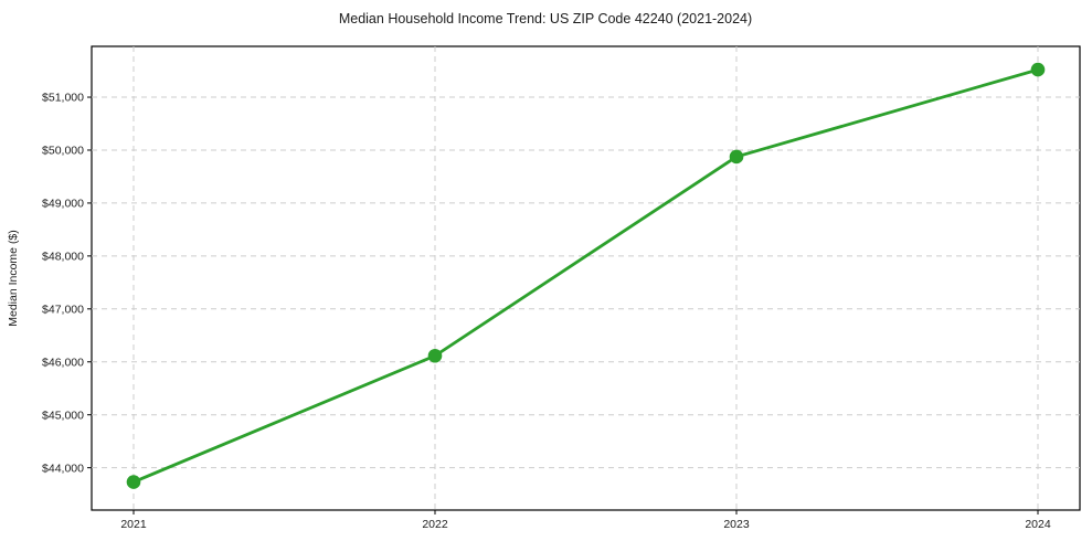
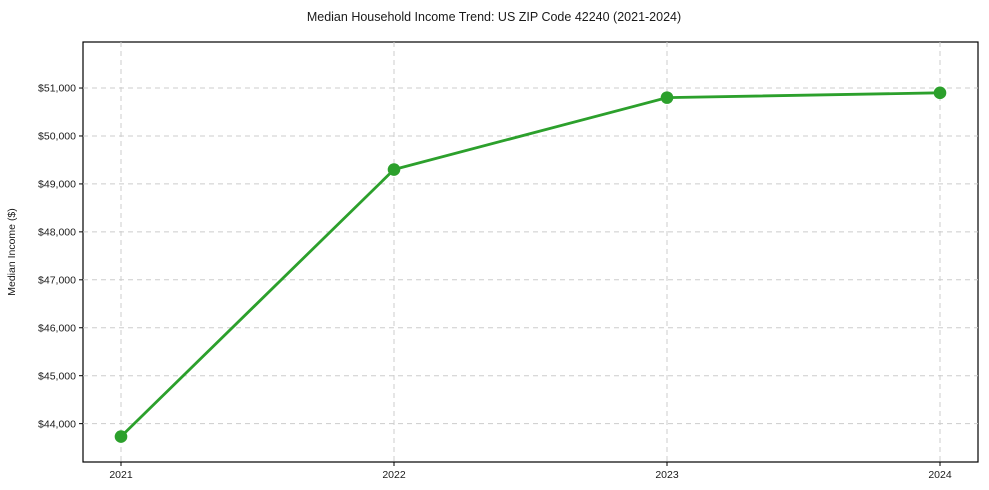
2022: $46100 -> $49300
2023: $49900 -> $50800
2024: $51500 -> $50900
